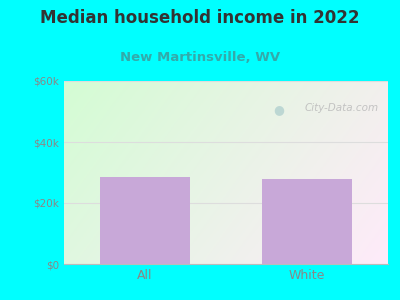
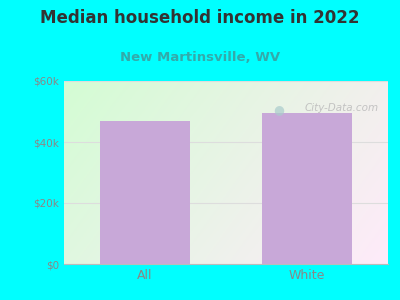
All: $28.5k -> $47.0k
White: $28.0k -> $49.5k
